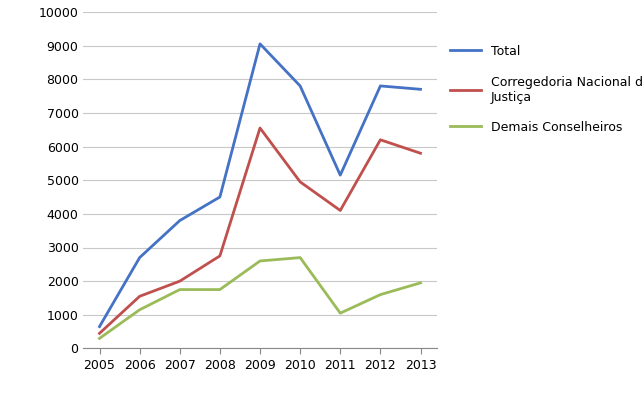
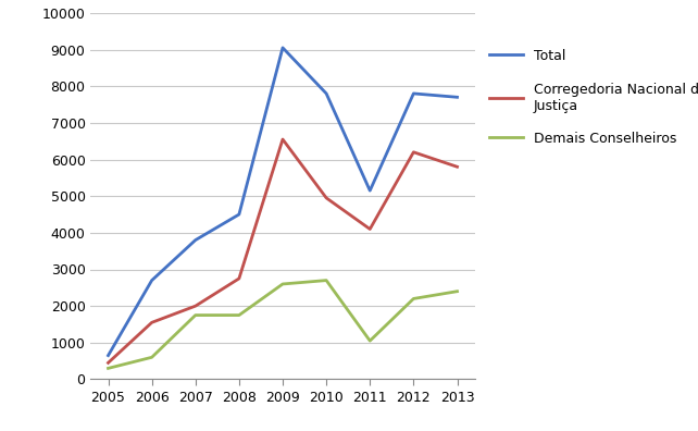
Demais Conselheiros/2006: 1150 -> 600
Demais Conselheiros/2012: 1600 -> 2200
Demais Conselheiros/2013: 1950 -> 2400
